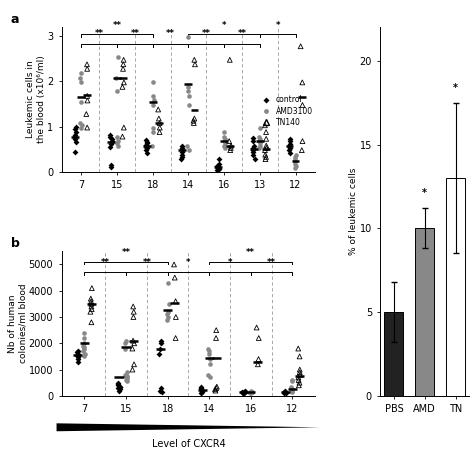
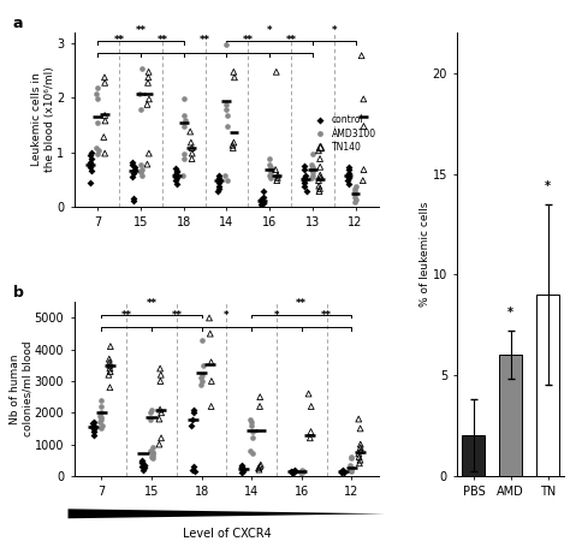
PBS: 5 -> 2
AMD: 10 -> 6
TN: 13 -> 9
